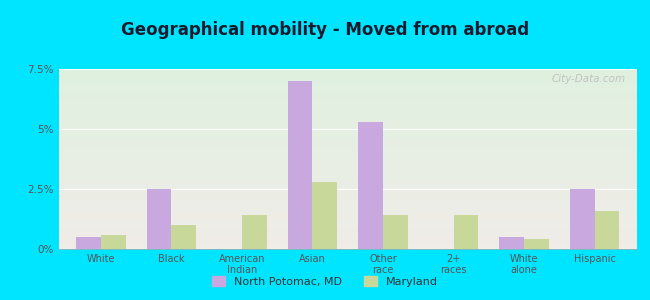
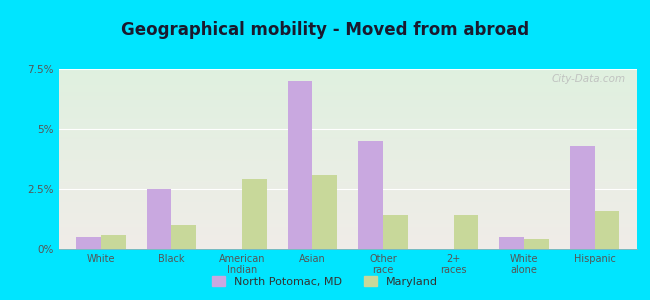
Maryland/American Indian: 1.4% -> 2.9%
Maryland/Asian: 2.8% -> 3.1%
North Potomac, MD/Other race: 5.3% -> 4.5%
North Potomac, MD/Hispanic: 2.5% -> 4.3%
